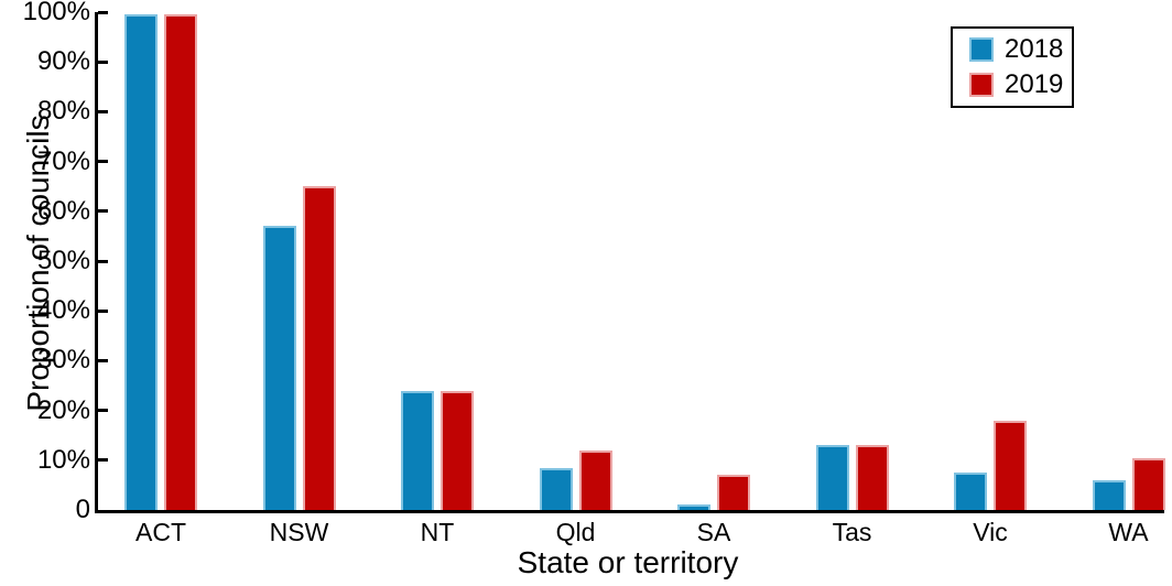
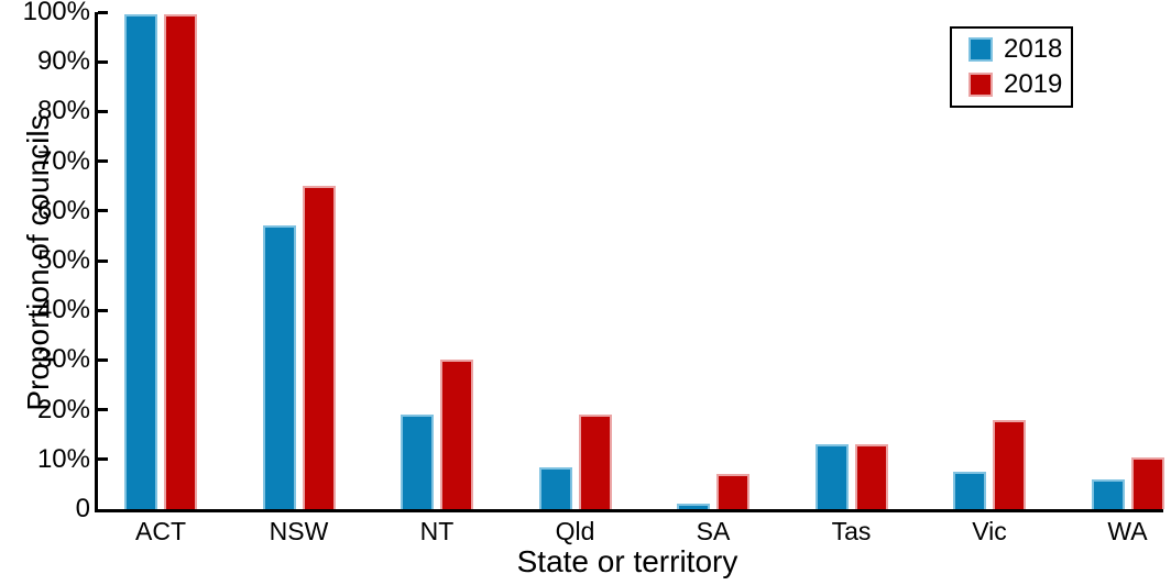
2018/NT: 24% -> 19%
2019/NT: 24% -> 30%
2019/Qld: 12% -> 19%
